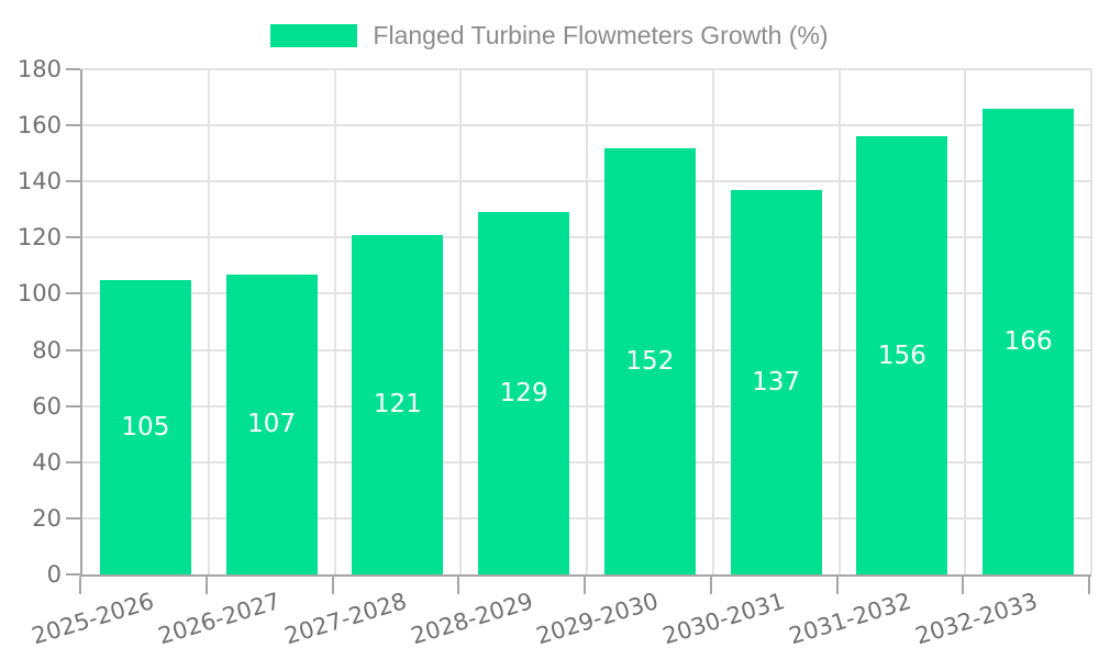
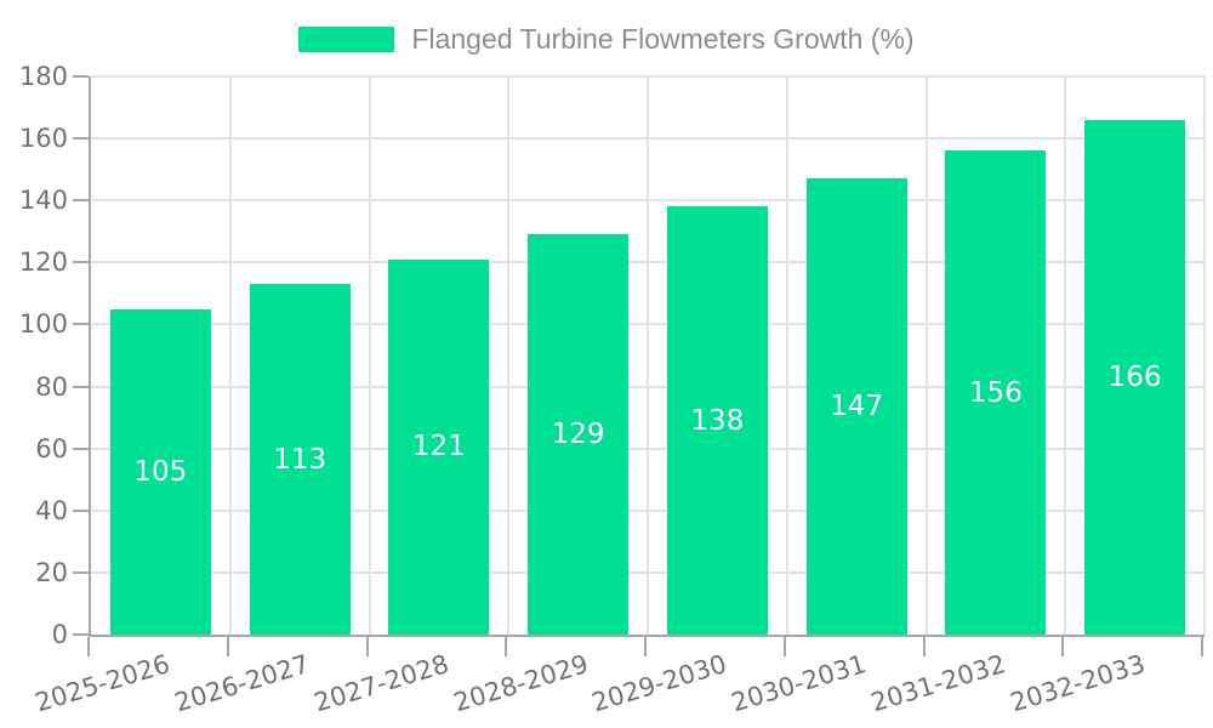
2026-2027: 107 -> 113
2029-2030: 152 -> 138
2030-2031: 137 -> 147
